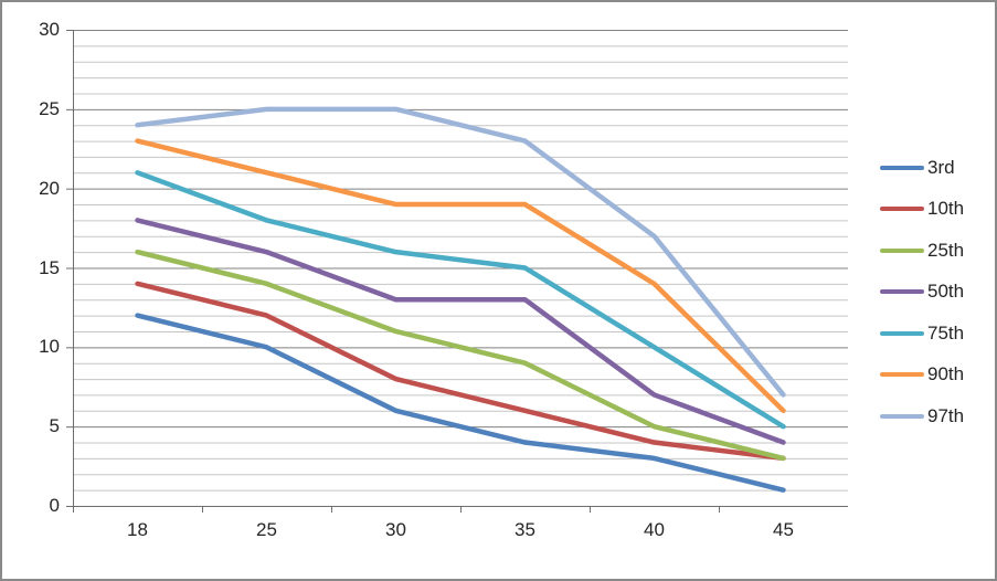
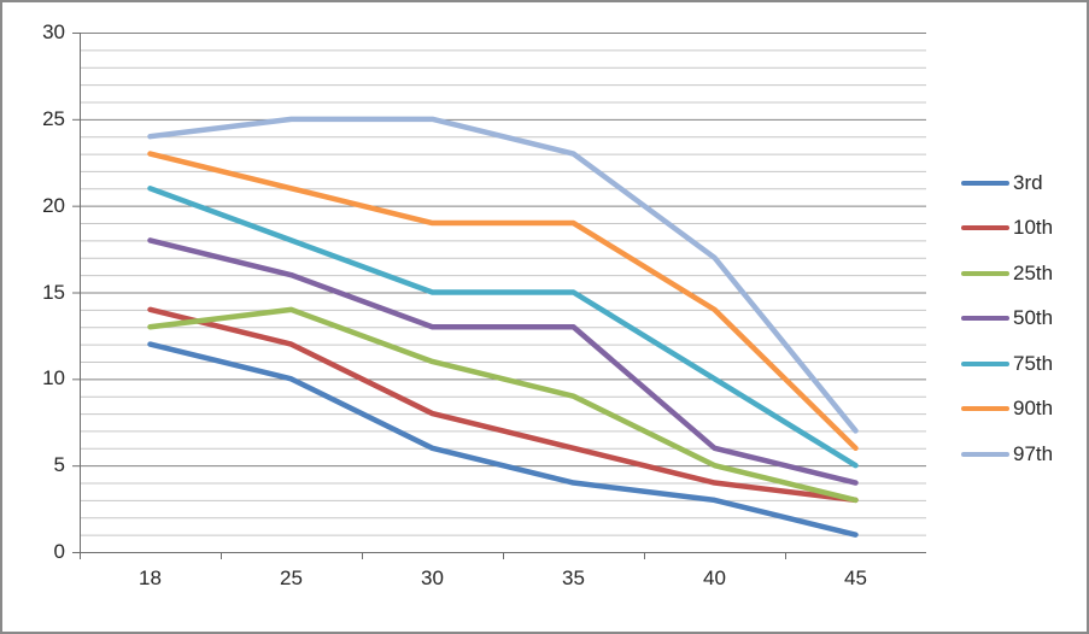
25th/18: 16 -> 13
75th/30: 16 -> 15
50th/40: 7 -> 6
